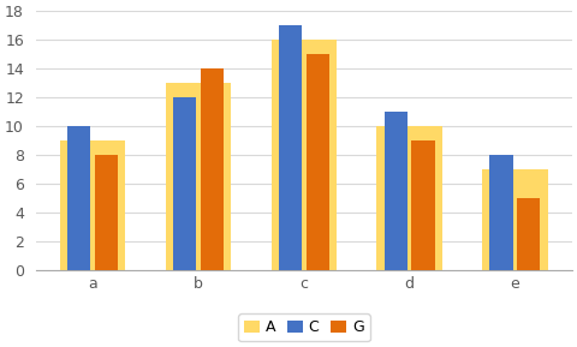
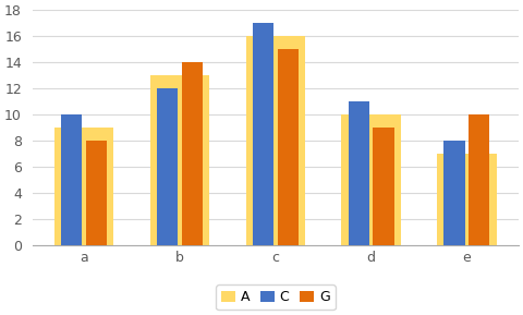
G/e: 5 -> 10
